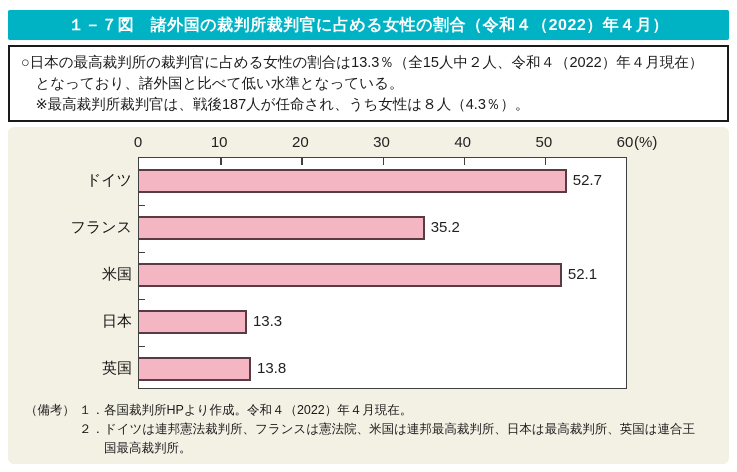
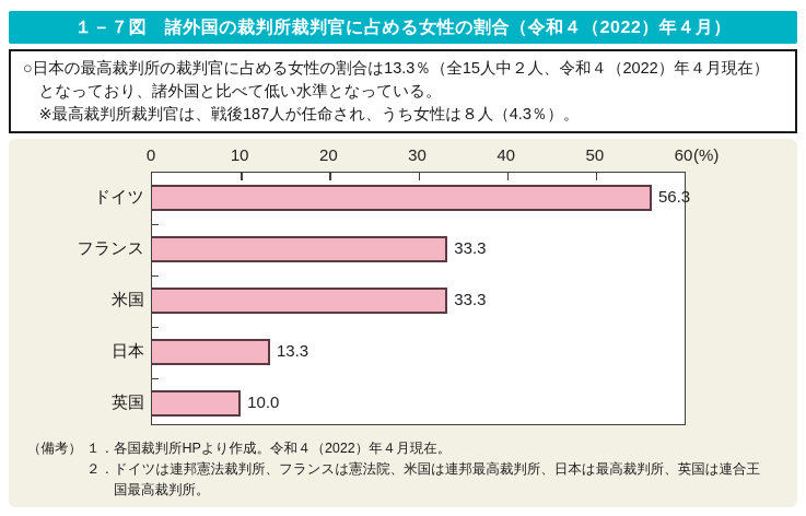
ドイツ: 52.7 -> 56.3
フランス: 35.2 -> 33.3
米国: 52.1 -> 33.3
英国: 13.8 -> 10.0
